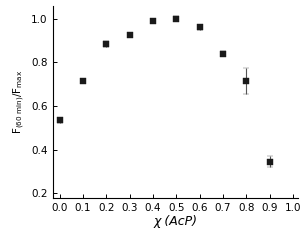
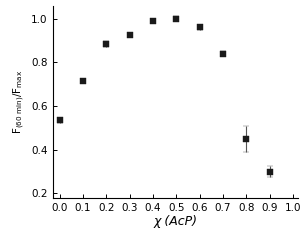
0.8: 0.715 -> 0.450
0.9: 0.345 -> 0.300
